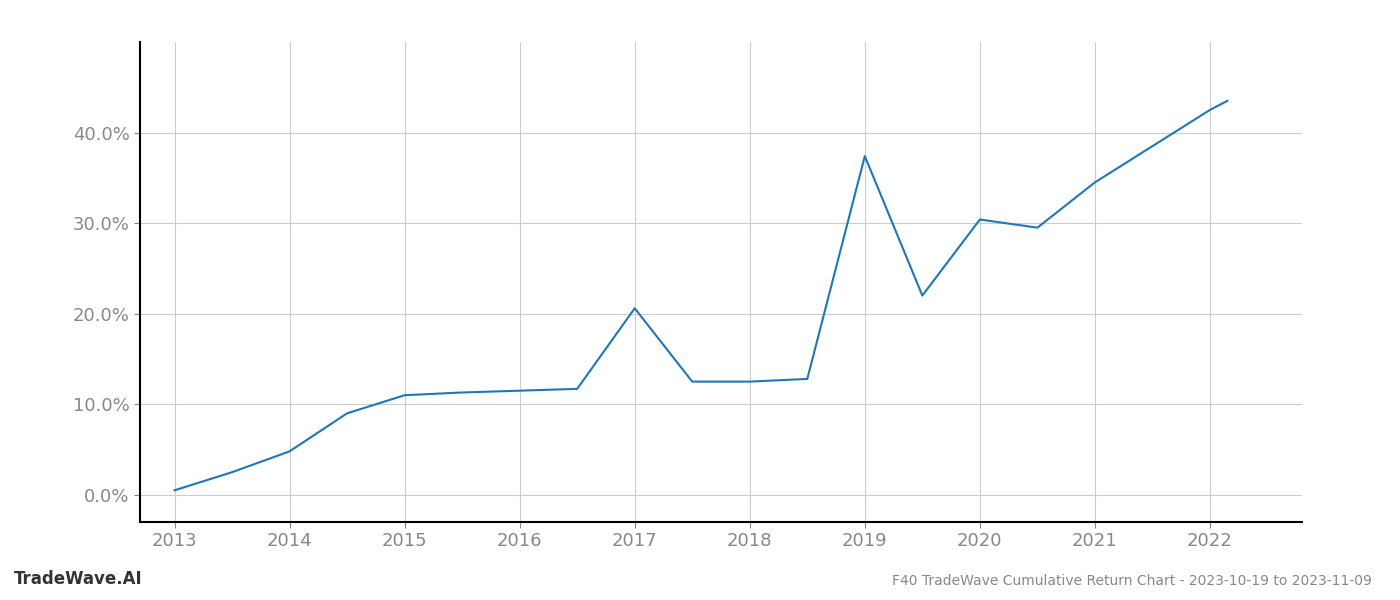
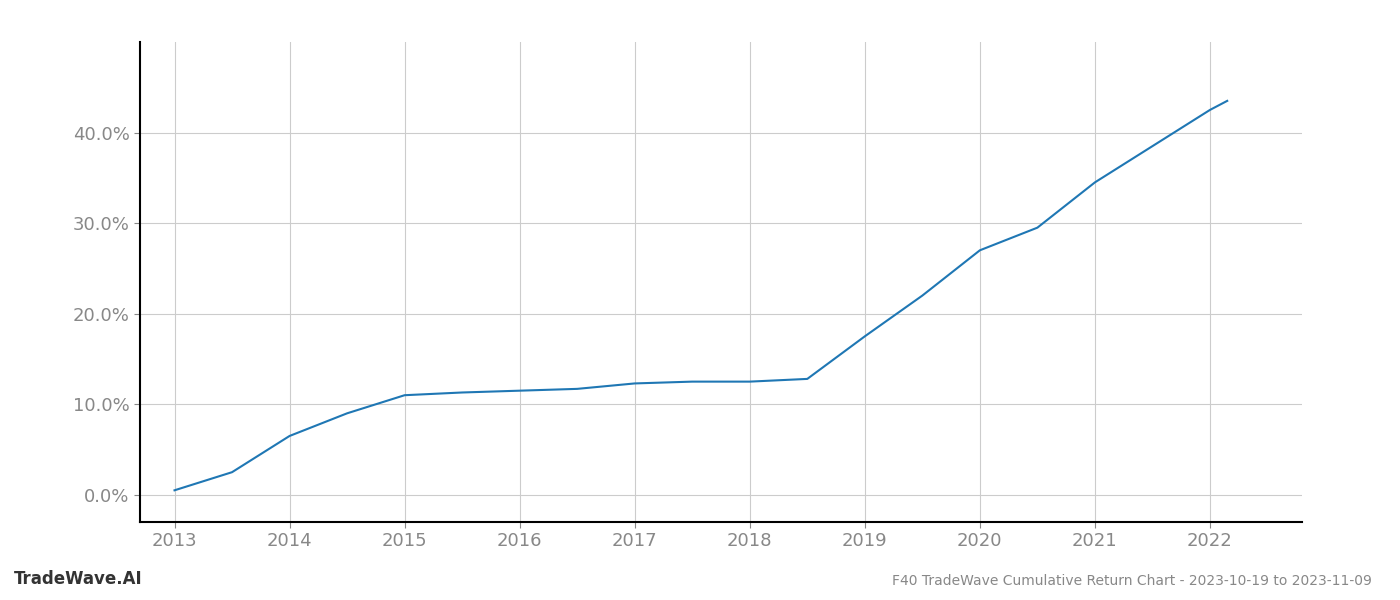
2014: 4.8% -> 6.5%
2017: 20.6% -> 12.3%
2019: 37.4% -> 17.5%
2020: 30.4% -> 27.0%
